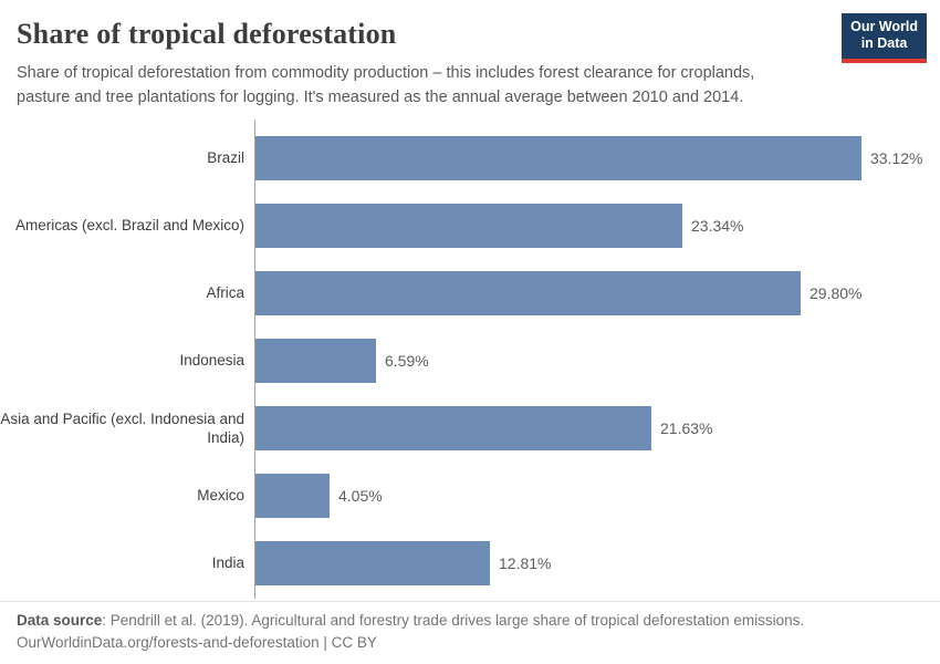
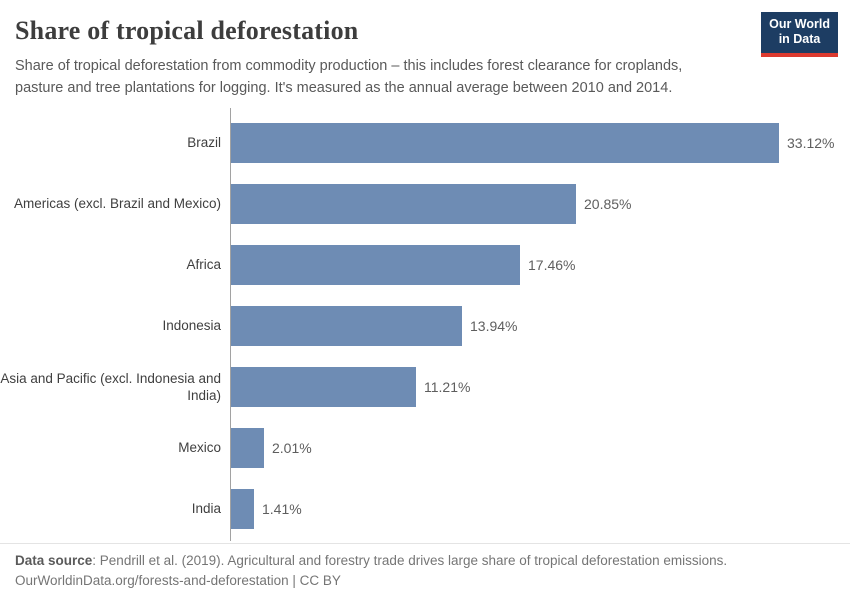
Americas (excl. Brazil and Mexico): 23.34% -> 20.85%
Africa: 29.80% -> 17.46%
Indonesia: 6.59% -> 13.94%
Asia and Pacific (excl. Indonesia and India): 21.63% -> 11.21%
Mexico: 4.05% -> 2.01%
India: 12.81% -> 1.41%
